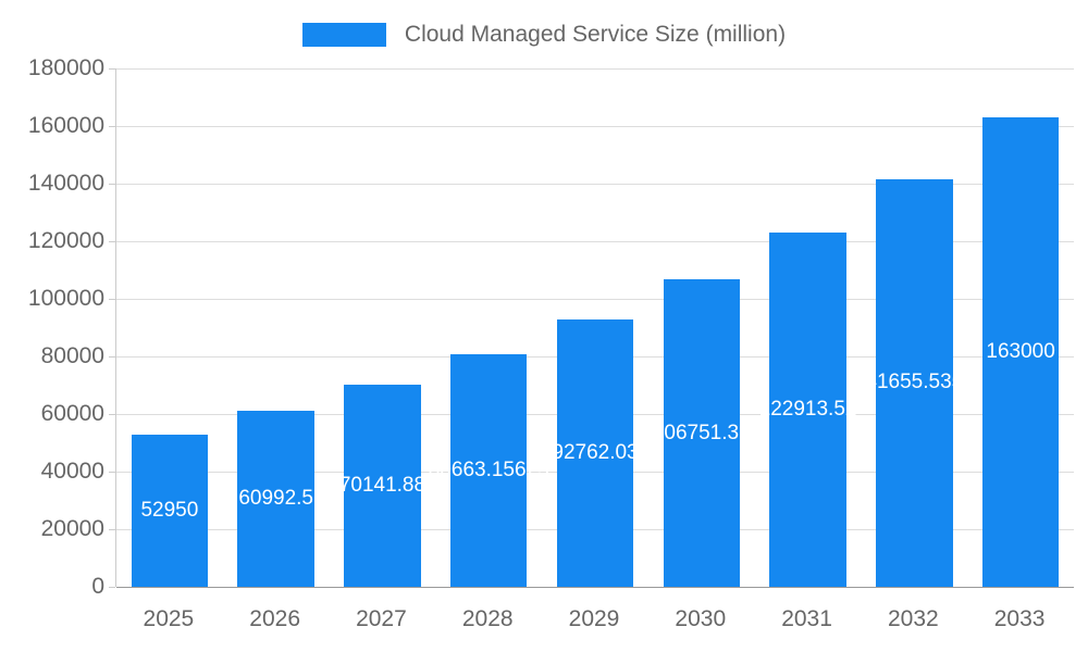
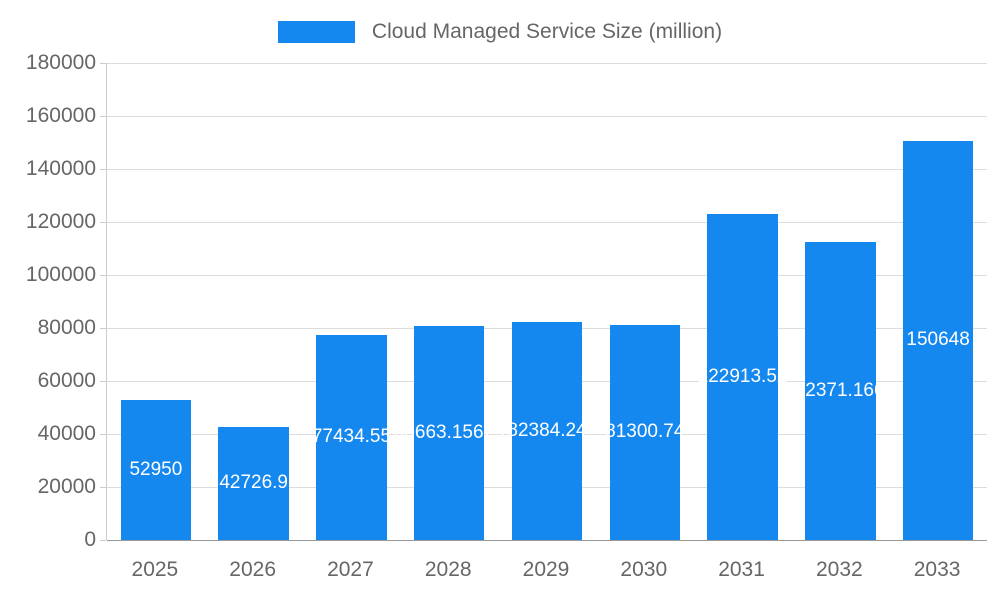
2026: 60992.5 -> 42726.9
2027: 70141.88 -> 77434.55
2029: 92762.03 -> 82384.24
2030: 106751.32 -> 81300.74
2032: 141655.5355 -> 112371.1662
2033: 163000 -> 150648
